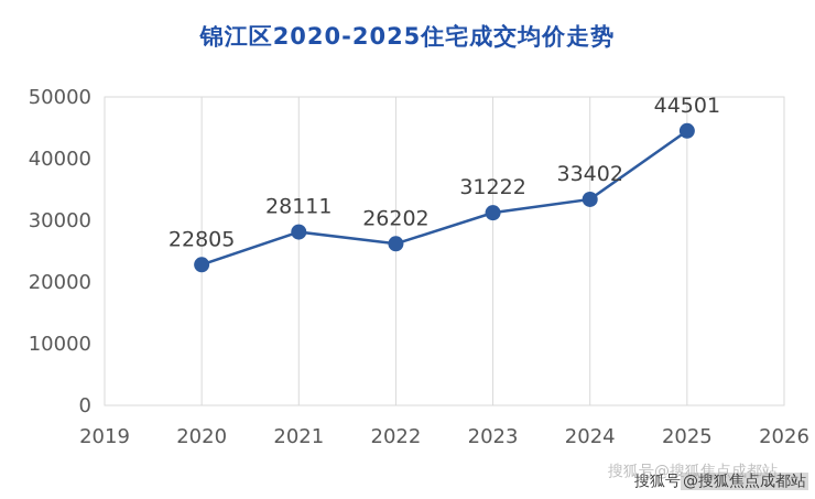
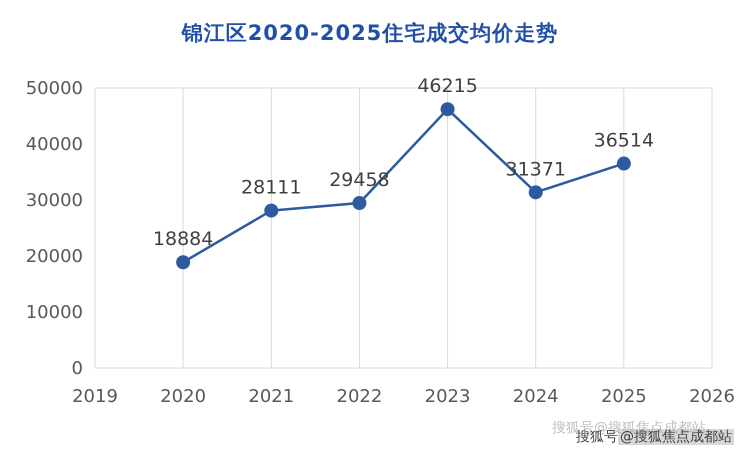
2020: 22805 -> 18884
2022: 26202 -> 29458
2023: 31222 -> 46215
2024: 33402 -> 31371
2025: 44501 -> 36514
